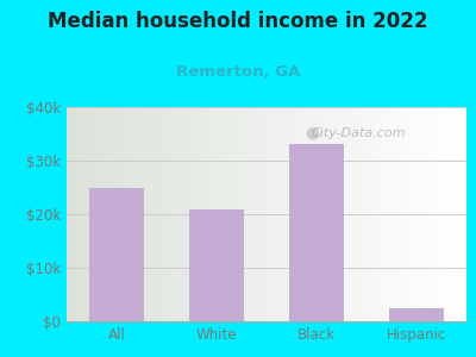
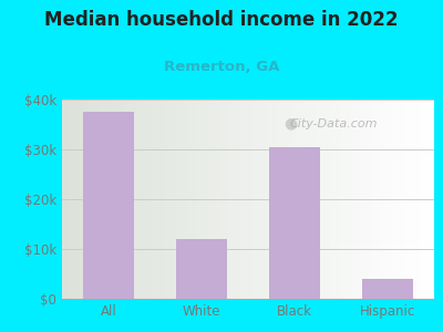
All: $25.0k -> $37.5k
White: $21.0k -> $12.0k
Black: $33.0k -> $30.5k
Hispanic: $2.5k -> $4.0k
